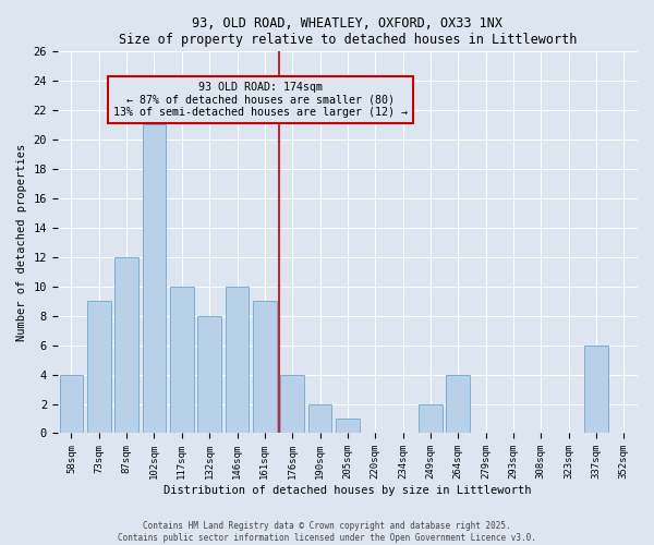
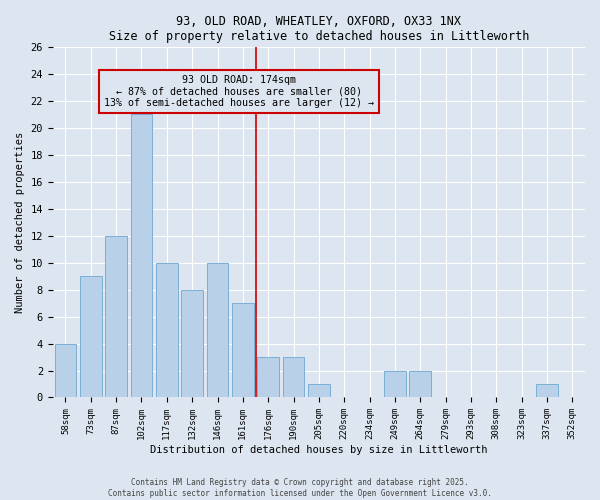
161sqm: 9 -> 7
176sqm: 4 -> 3
190sqm: 2 -> 3
264sqm: 4 -> 2
337sqm: 6 -> 1
